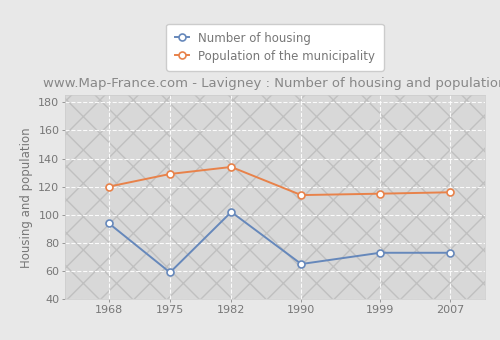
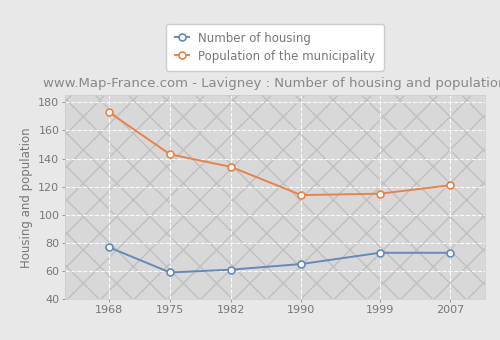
Number of housing/1968: 94 -> 77
Population of the municipality/1968: 120 -> 173
Population of the municipality/1975: 129 -> 143
Number of housing/1982: 102 -> 61
Population of the municipality/2007: 116 -> 121
